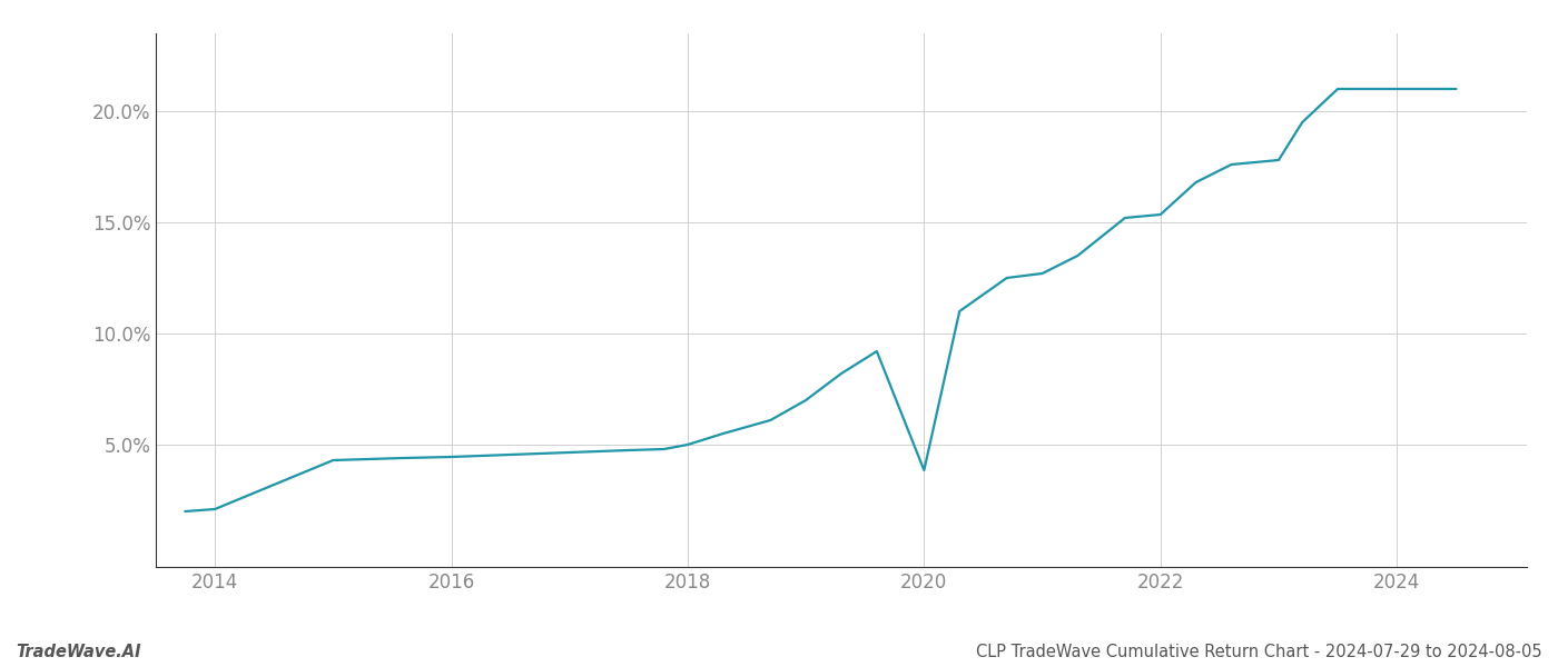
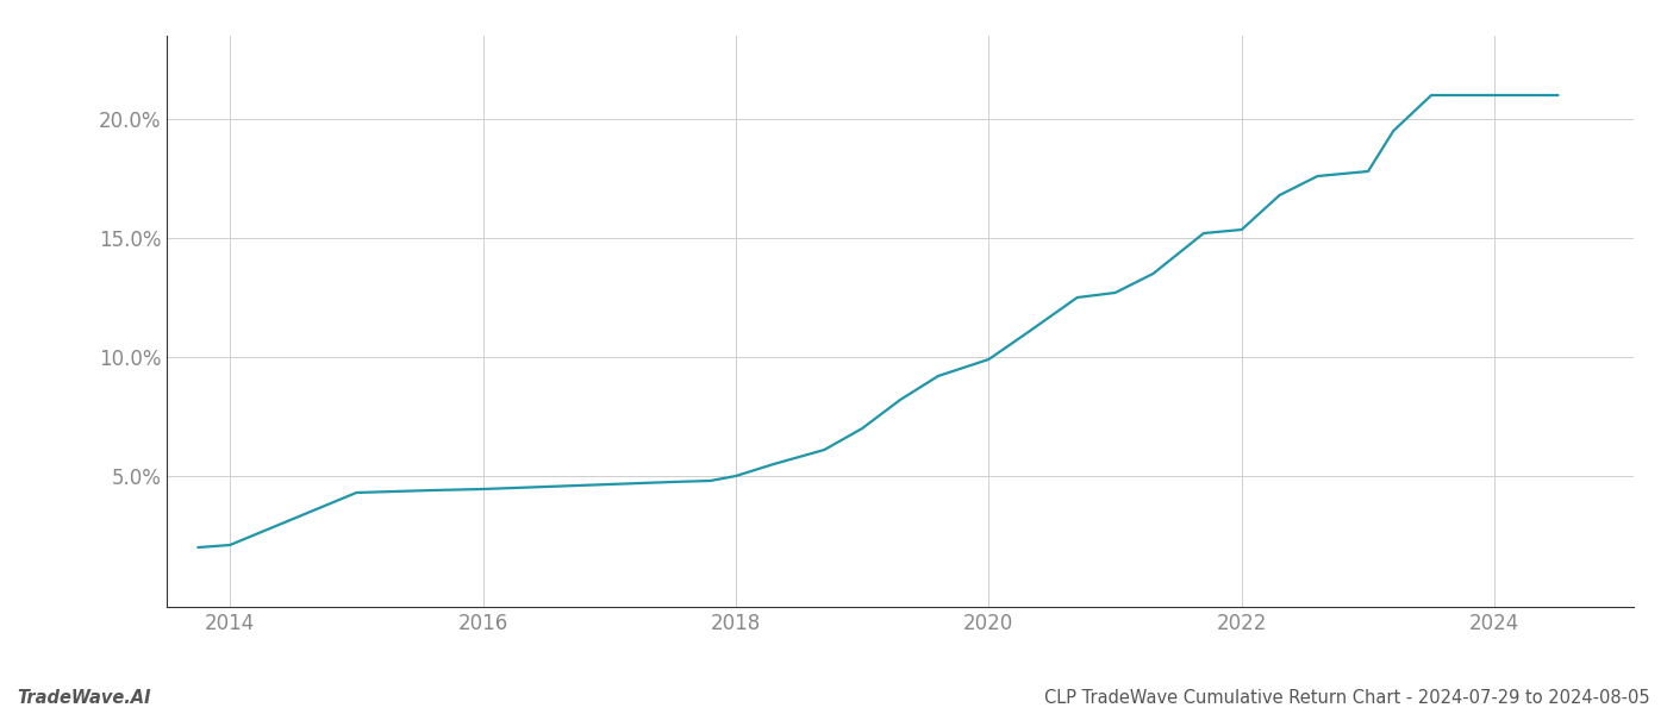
2020: 3.85% -> 9.90%
